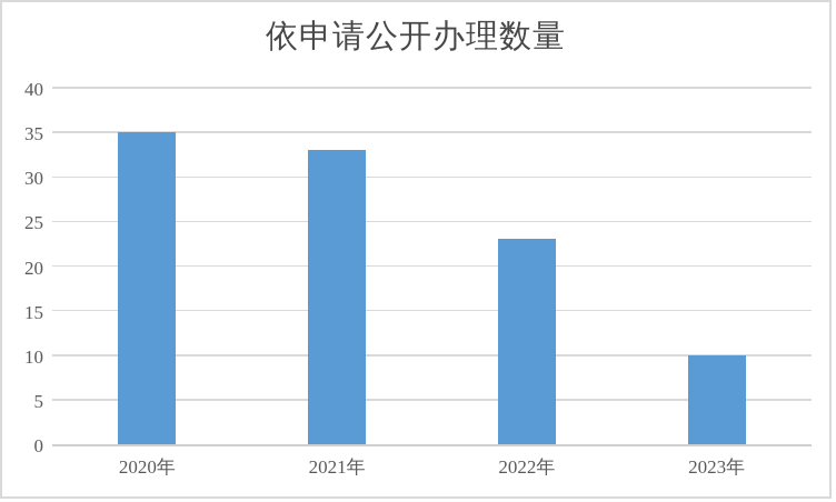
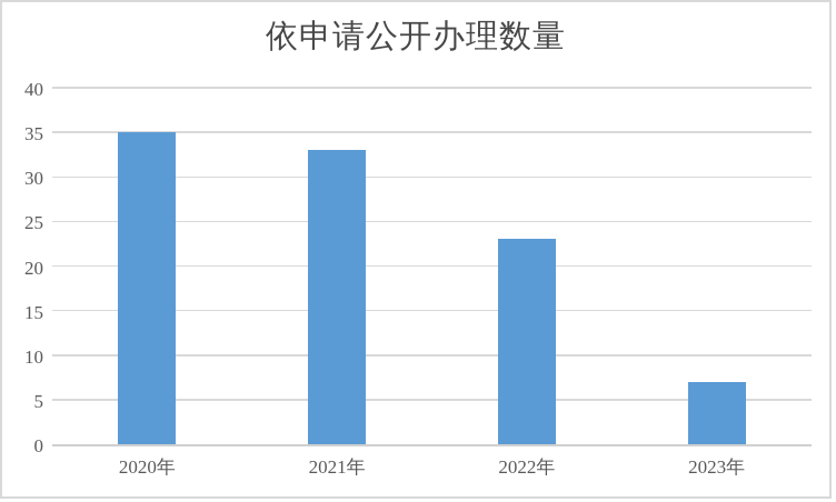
2023年: 10 -> 7
